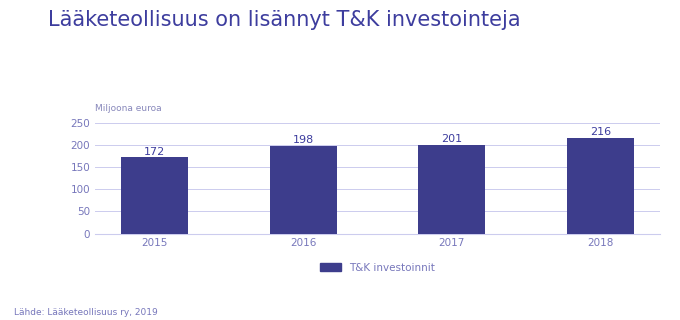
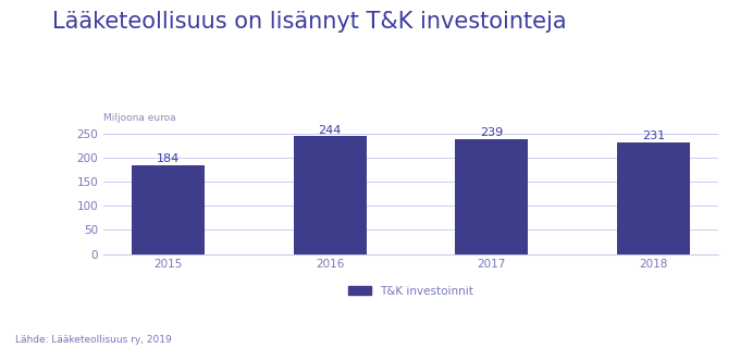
2015: 172 -> 184
2016: 198 -> 244
2017: 201 -> 239
2018: 216 -> 231
